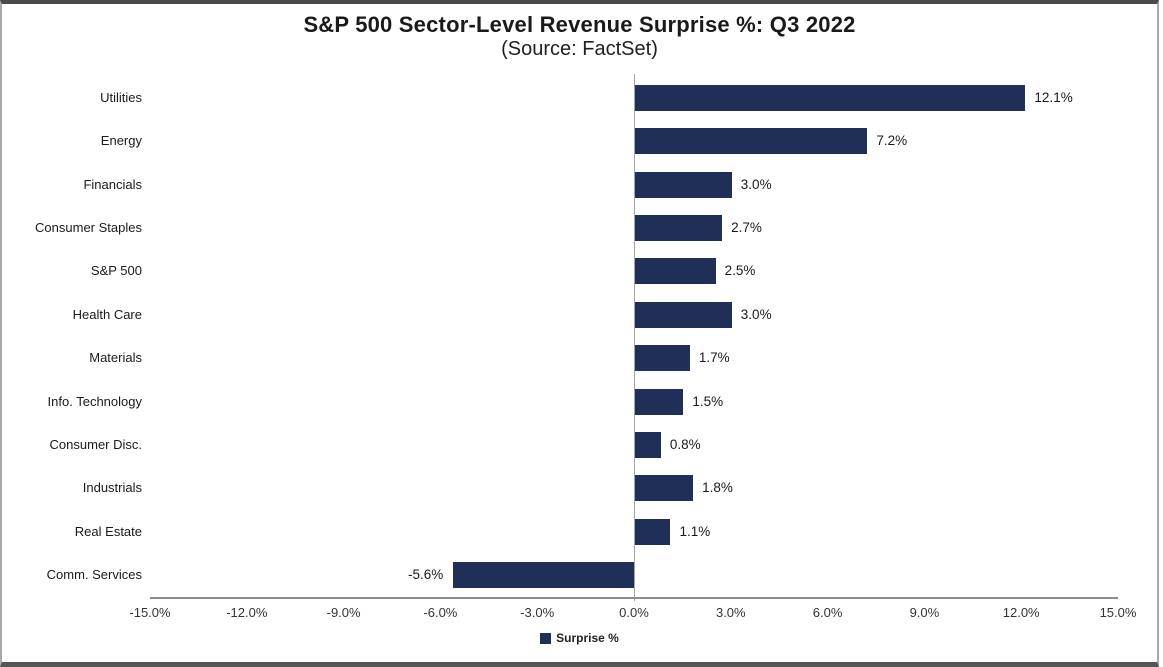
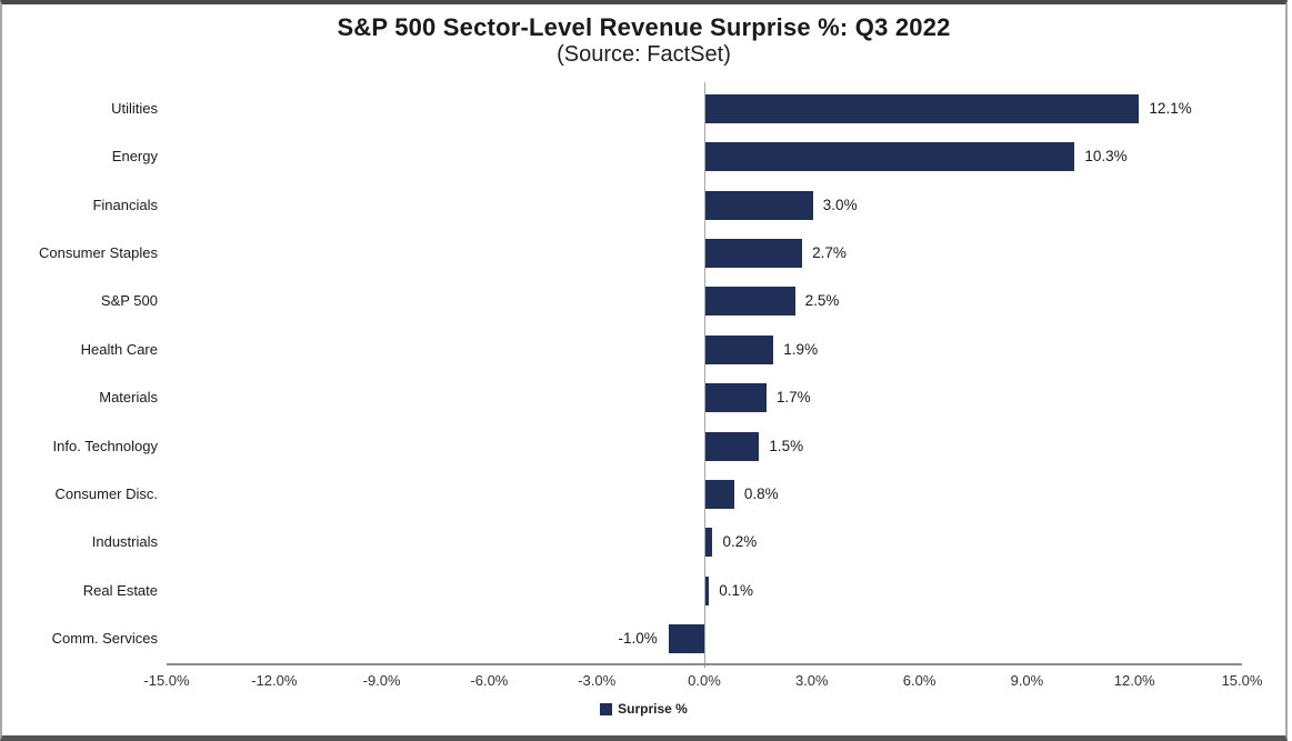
Energy: 7.2% -> 10.3%
Health Care: 3.0% -> 1.9%
Industrials: 1.8% -> 0.2%
Real Estate: 1.1% -> 0.1%
Comm. Services: -5.6% -> -1.0%
